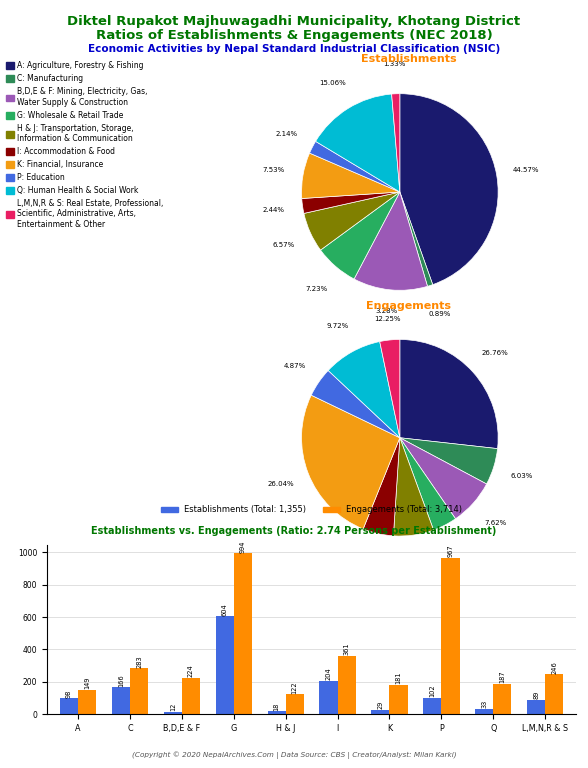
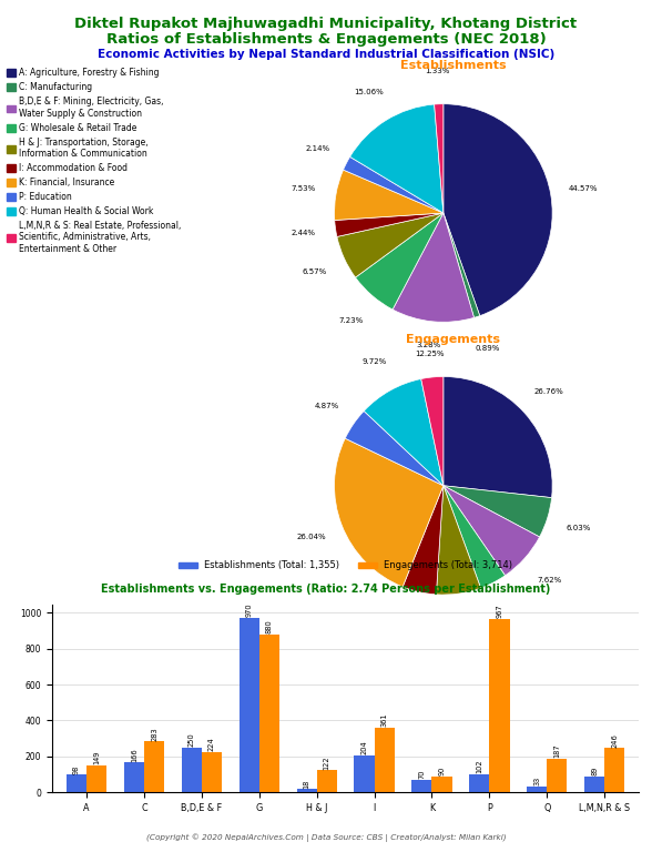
Establishments (Total: 1,355)/B,D,E & F: 10 -> 250
Establishments (Total: 1,355)/G: 600 -> 970
Engagements (Total: 3,714)/G: 990 -> 880
Establishments (Total: 1,355)/K: 30 -> 70
Engagements (Total: 3,714)/K: 180 -> 90
